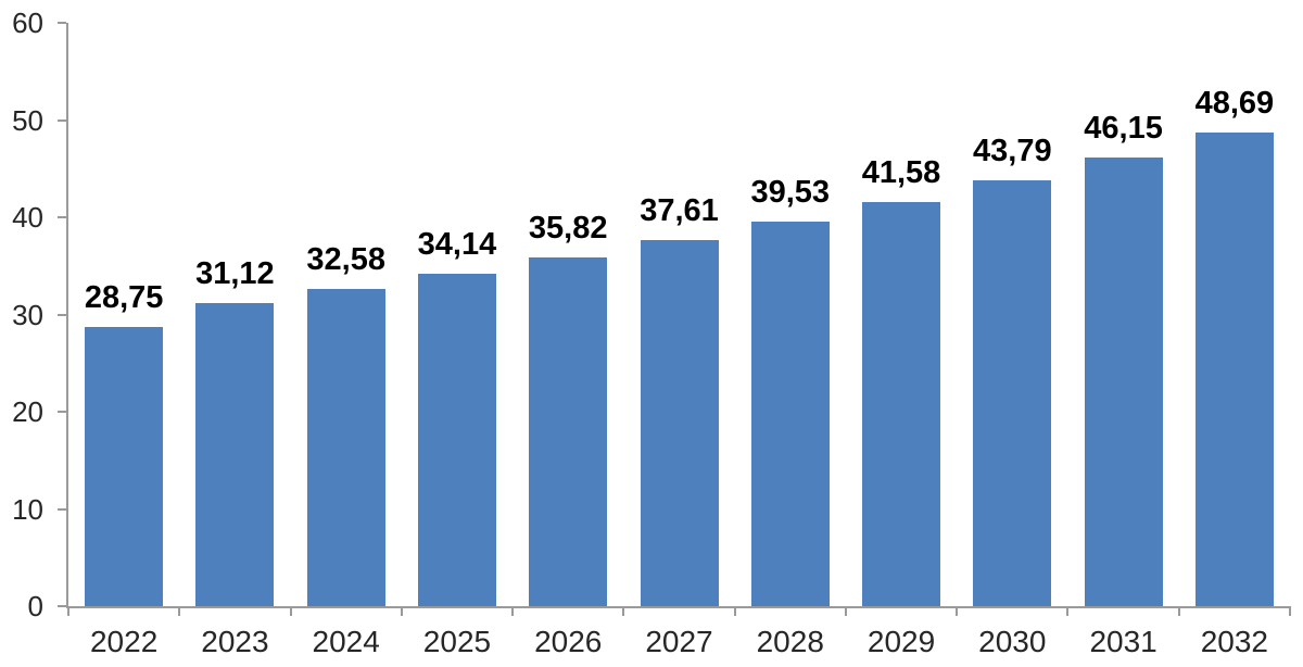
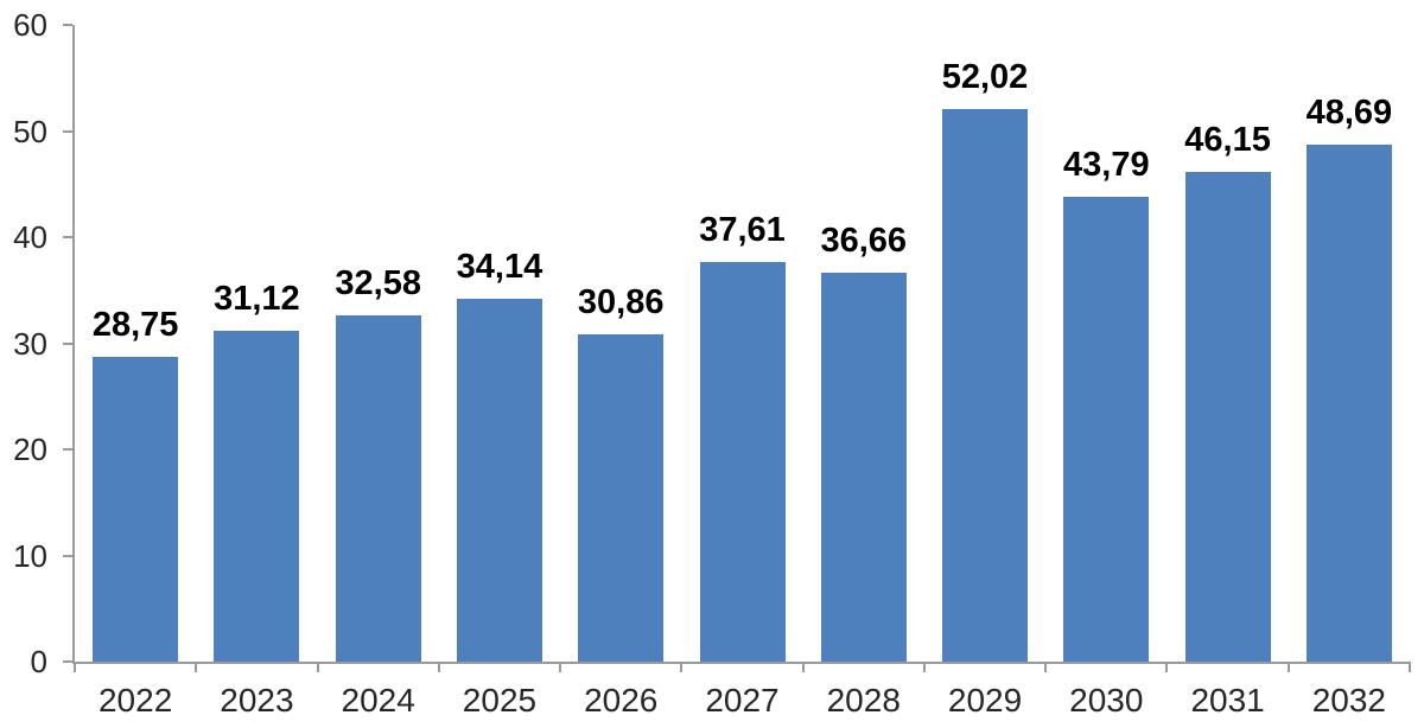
2026: 35,82 -> 30,86
2028: 39,53 -> 36,66
2029: 41,58 -> 52,02
